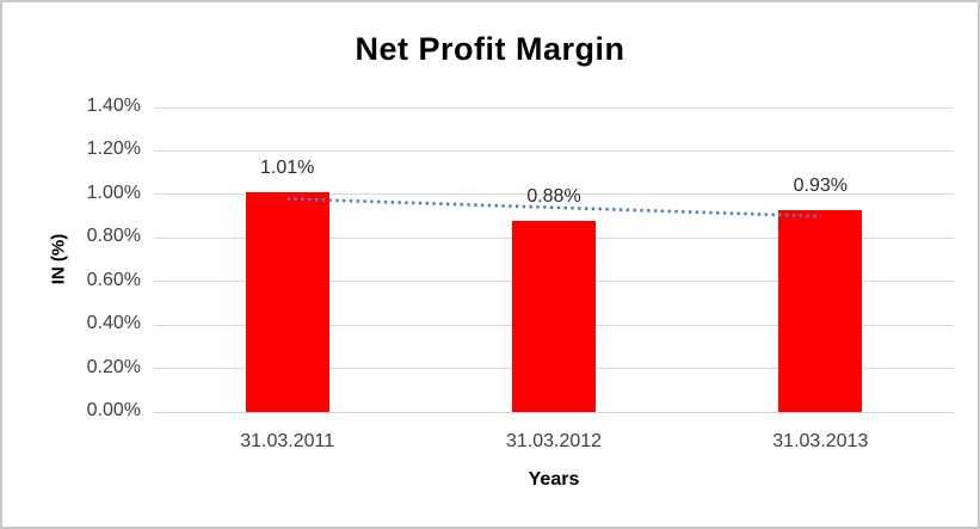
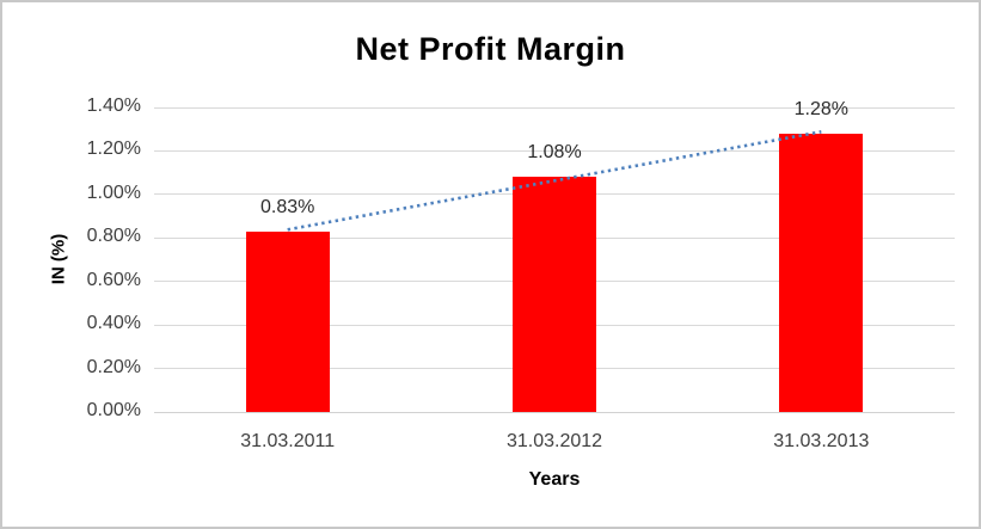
31.03.2011: 1.01% -> 0.83%
31.03.2012: 0.88% -> 1.08%
31.03.2013: 0.93% -> 1.28%
